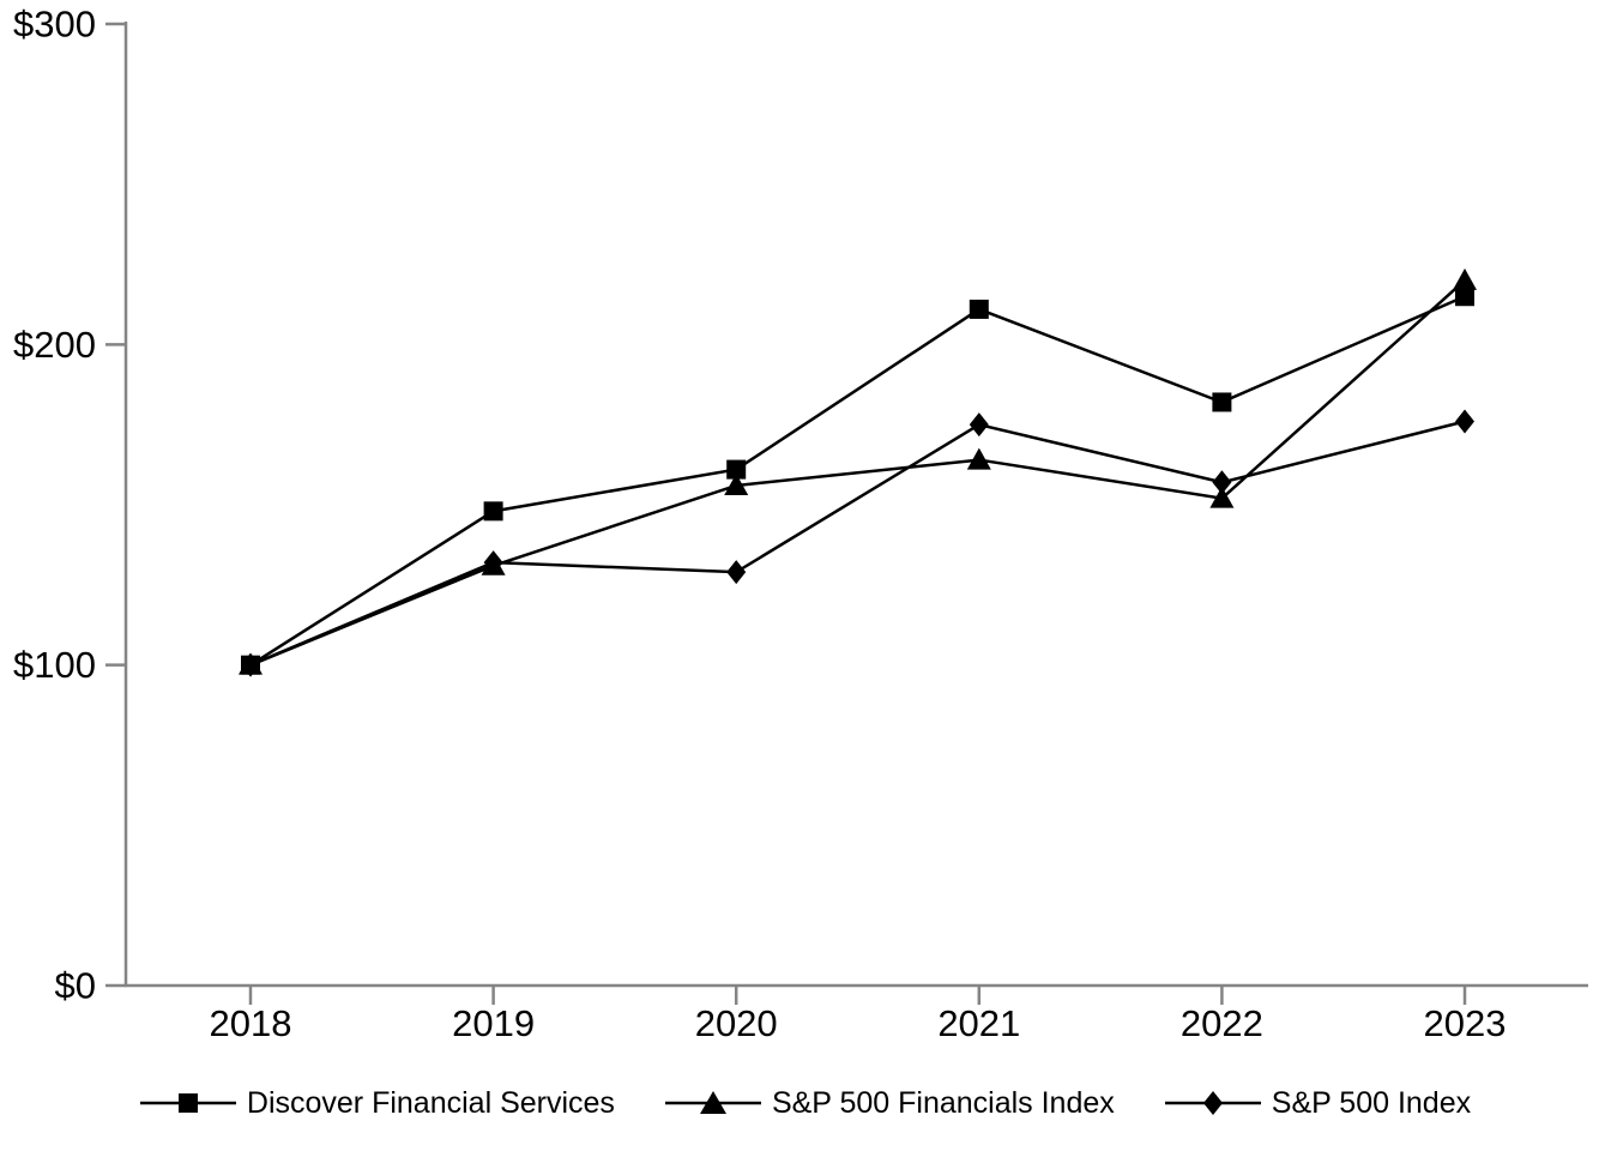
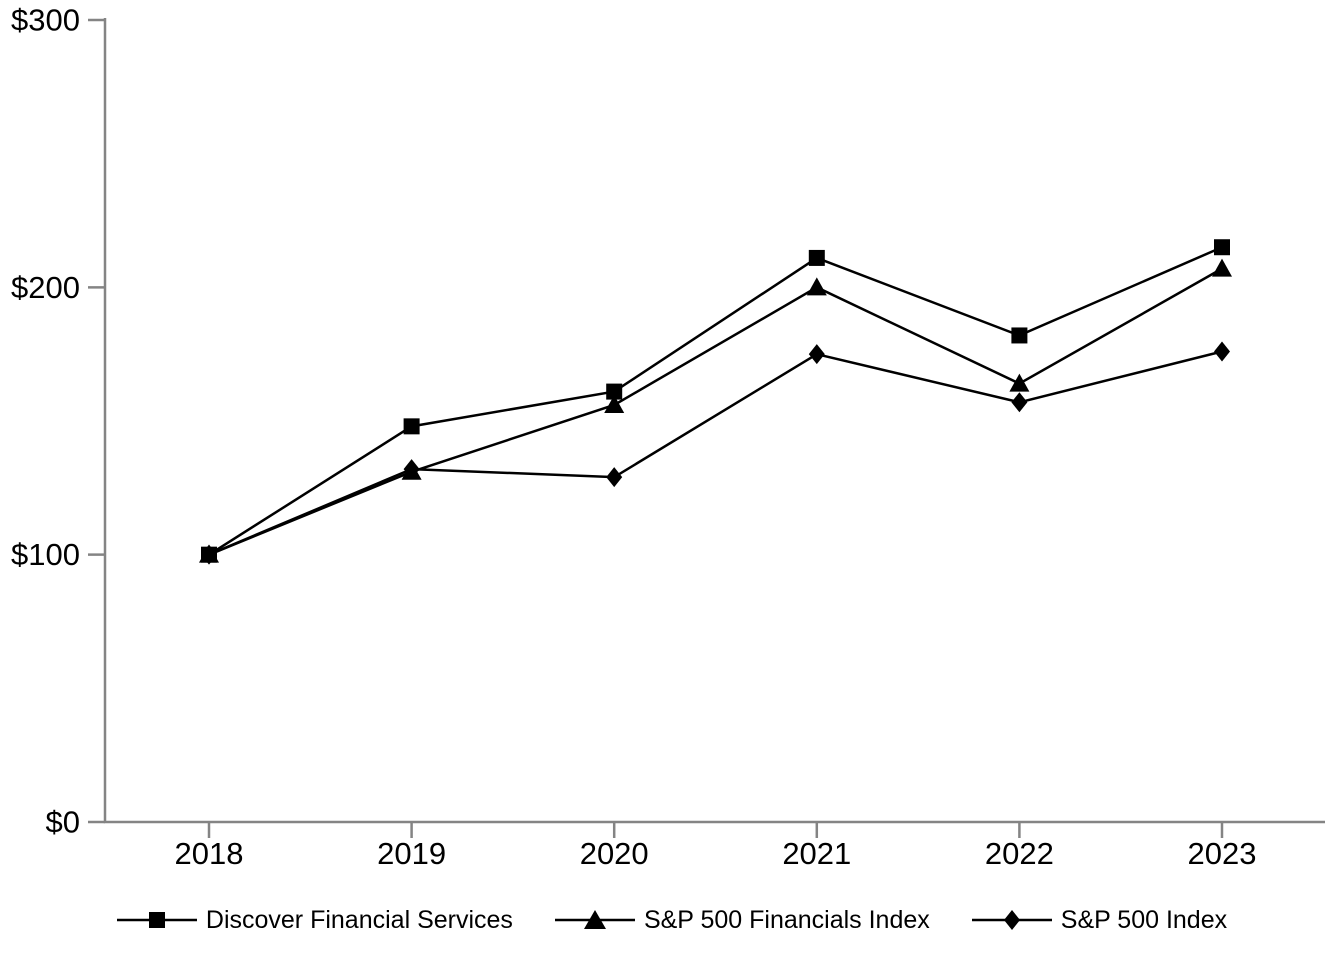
S&P 500 Financials Index/2021: $164 -> $200
S&P 500 Financials Index/2022: $152 -> $164
S&P 500 Financials Index/2023: $220 -> $207
